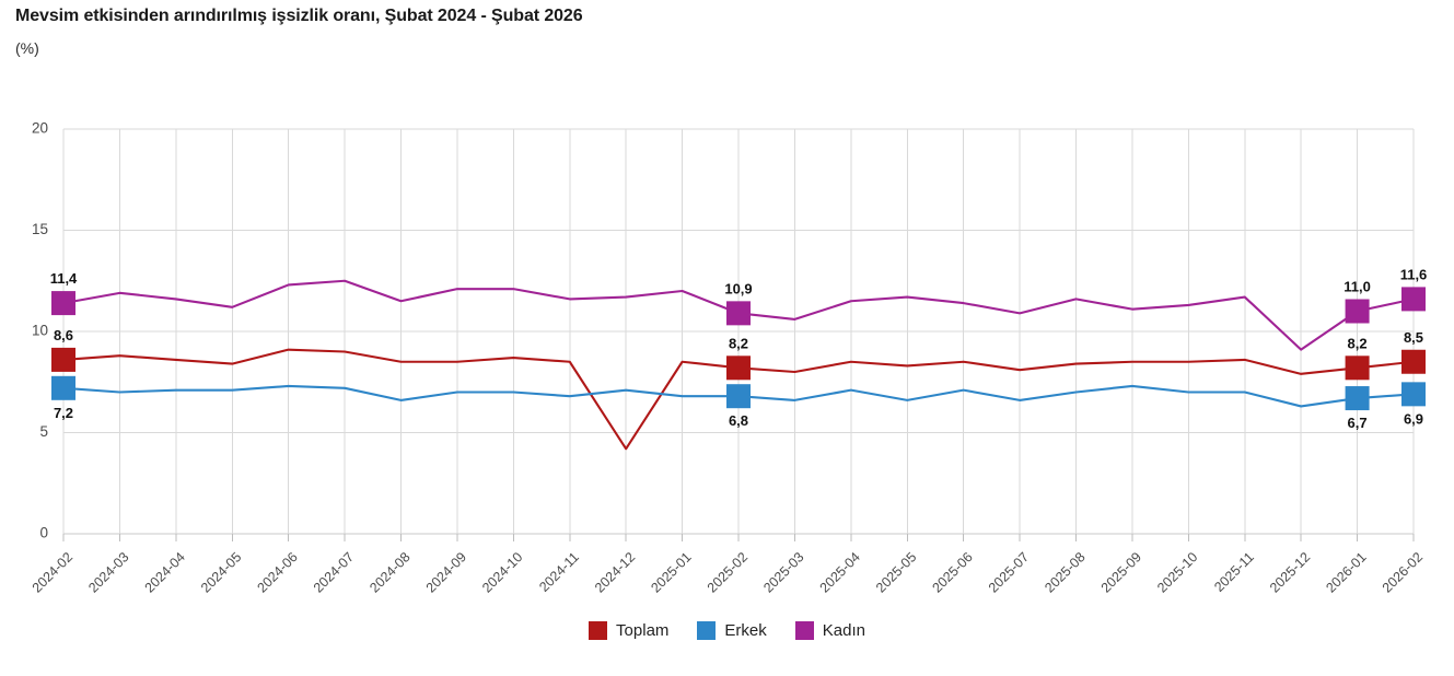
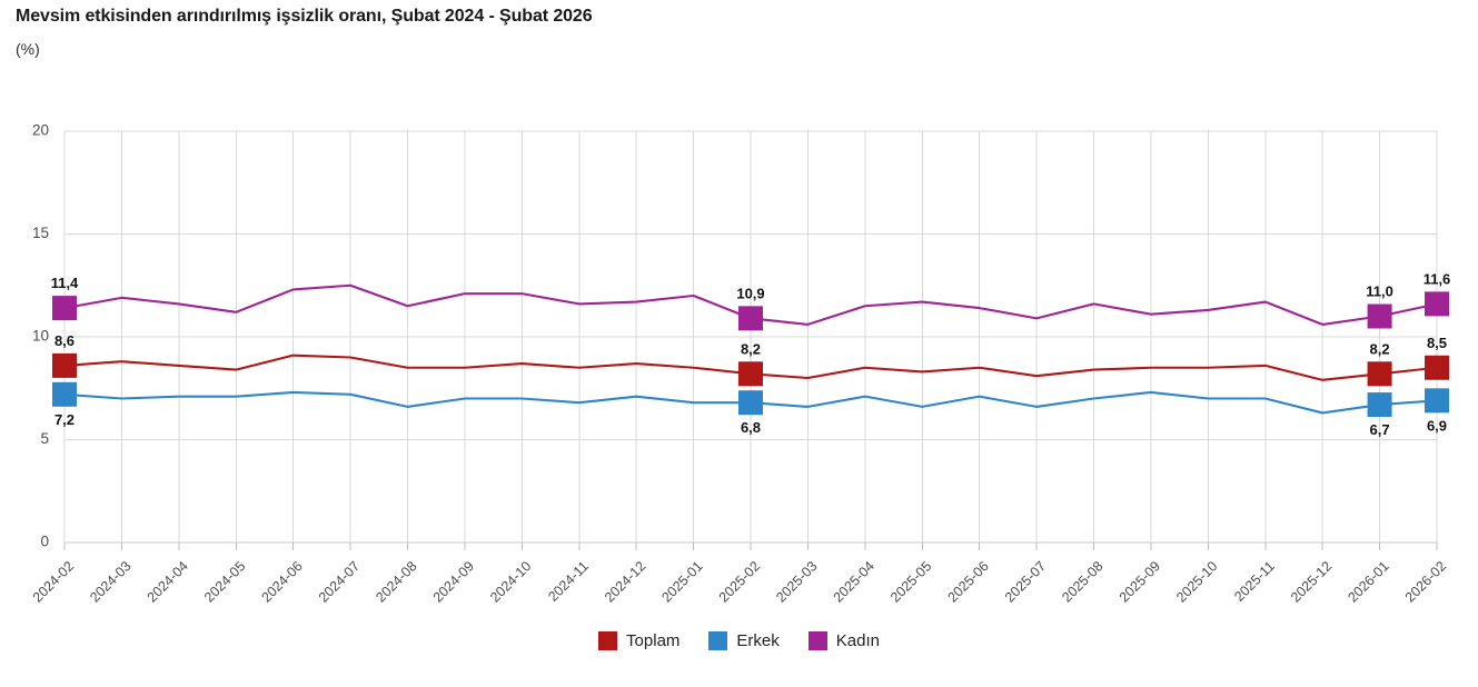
Toplam/2024-12: 4.2 -> 8.7
Kadın/2025-12: 9.1 -> 10.6
